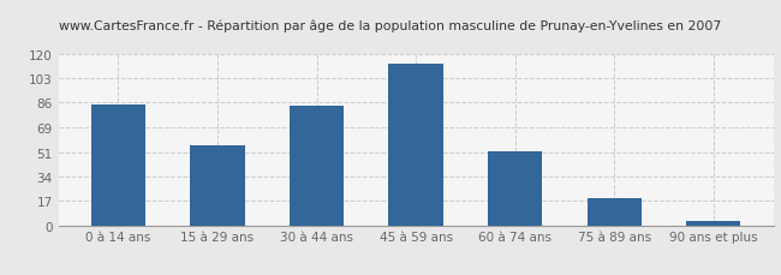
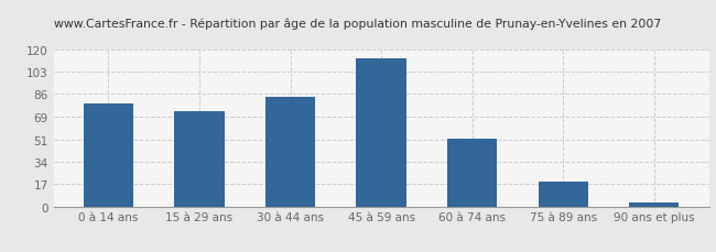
0 à 14 ans: 85 -> 79
15 à 29 ans: 56 -> 73
